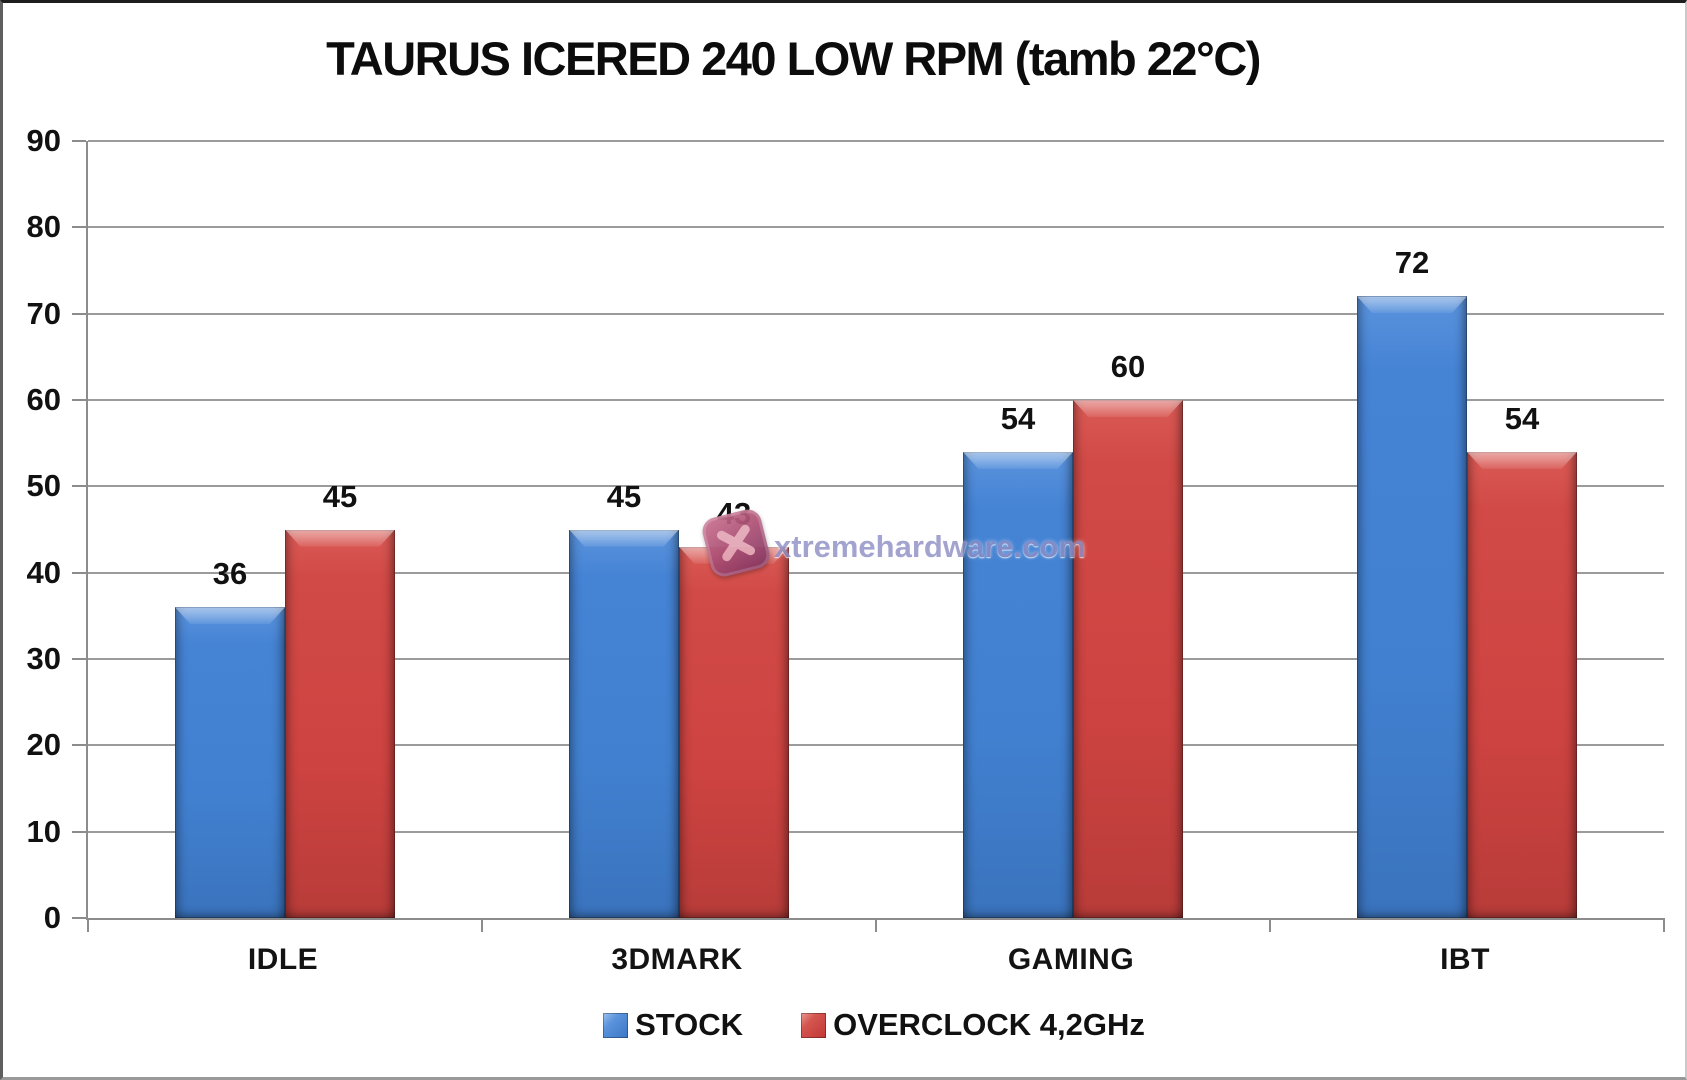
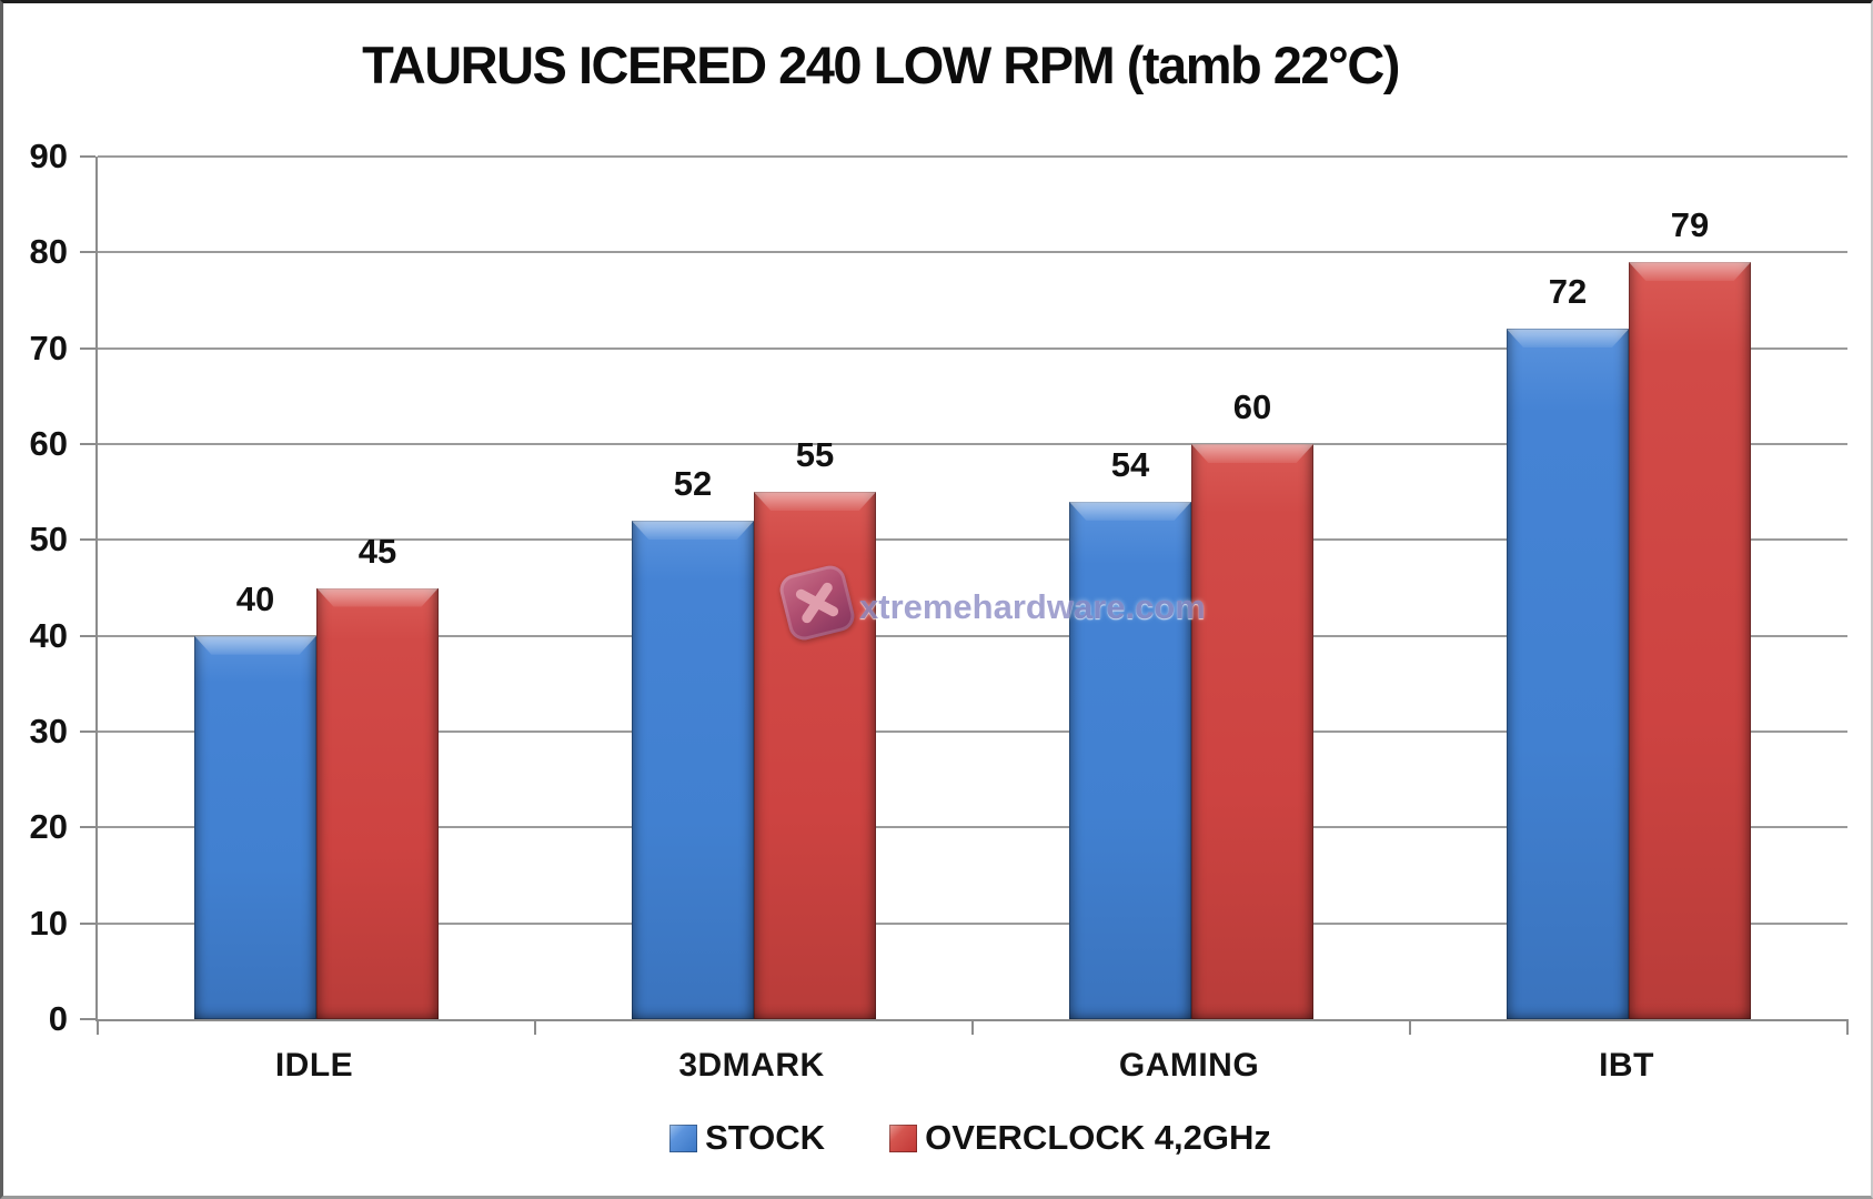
STOCK/IDLE: 36 -> 40
STOCK/3DMARK: 45 -> 52
OVERCLOCK 4,2GHz/3DMARK: 43 -> 55
OVERCLOCK 4,2GHz/IBT: 54 -> 79
